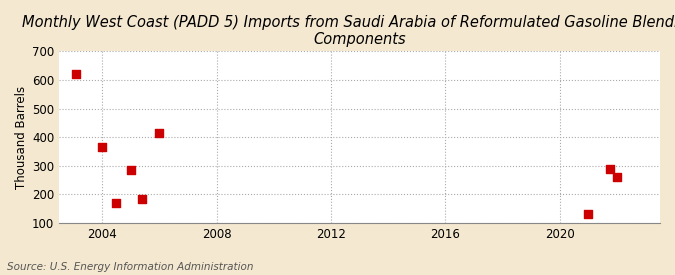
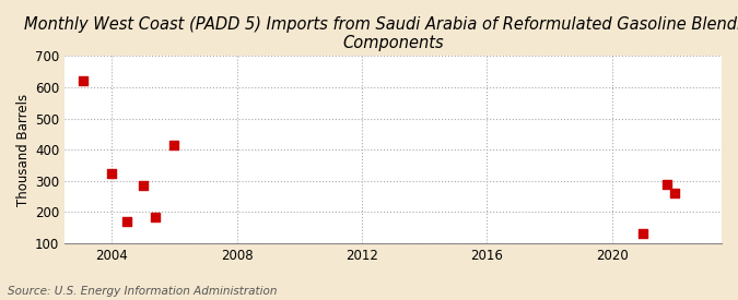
2004: 365 -> 325
